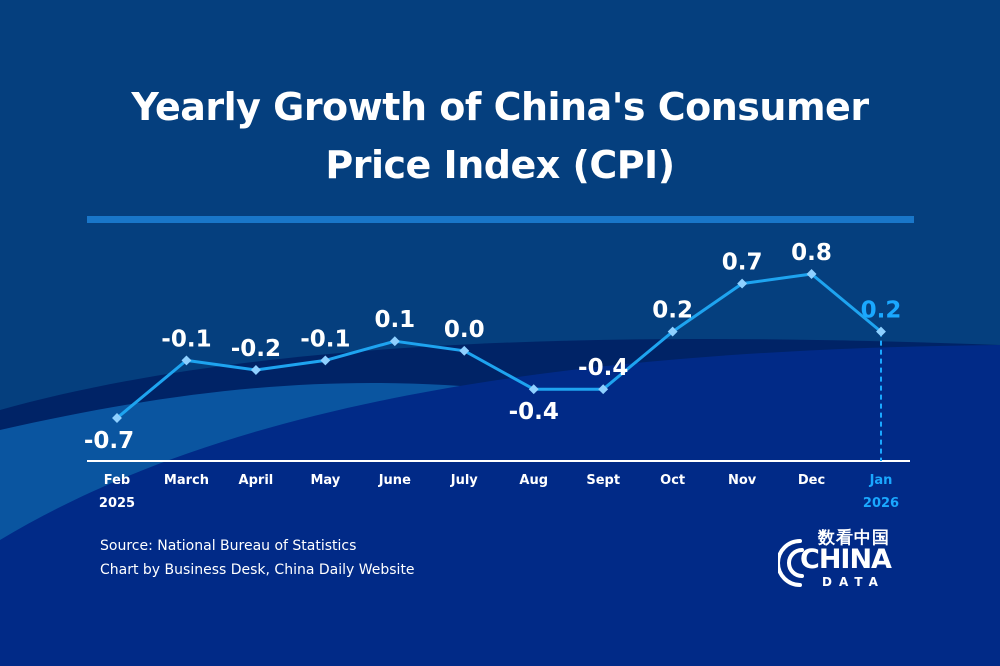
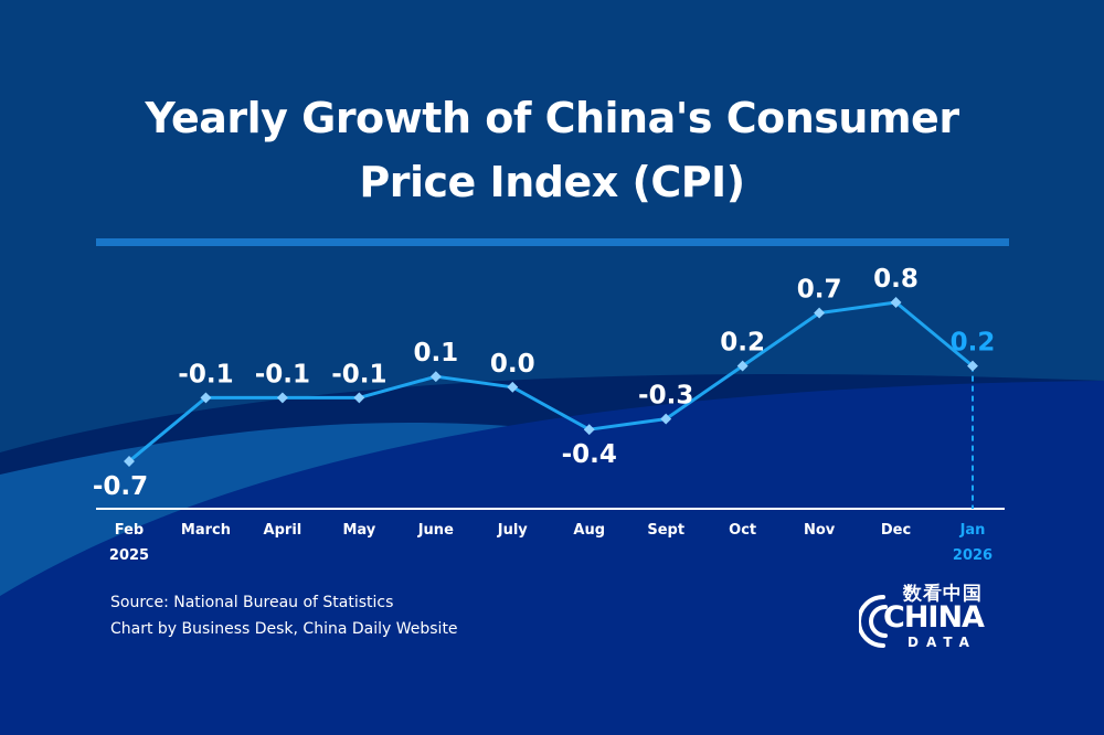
April: -0.2 -> -0.1
Sept: -0.4 -> -0.3
